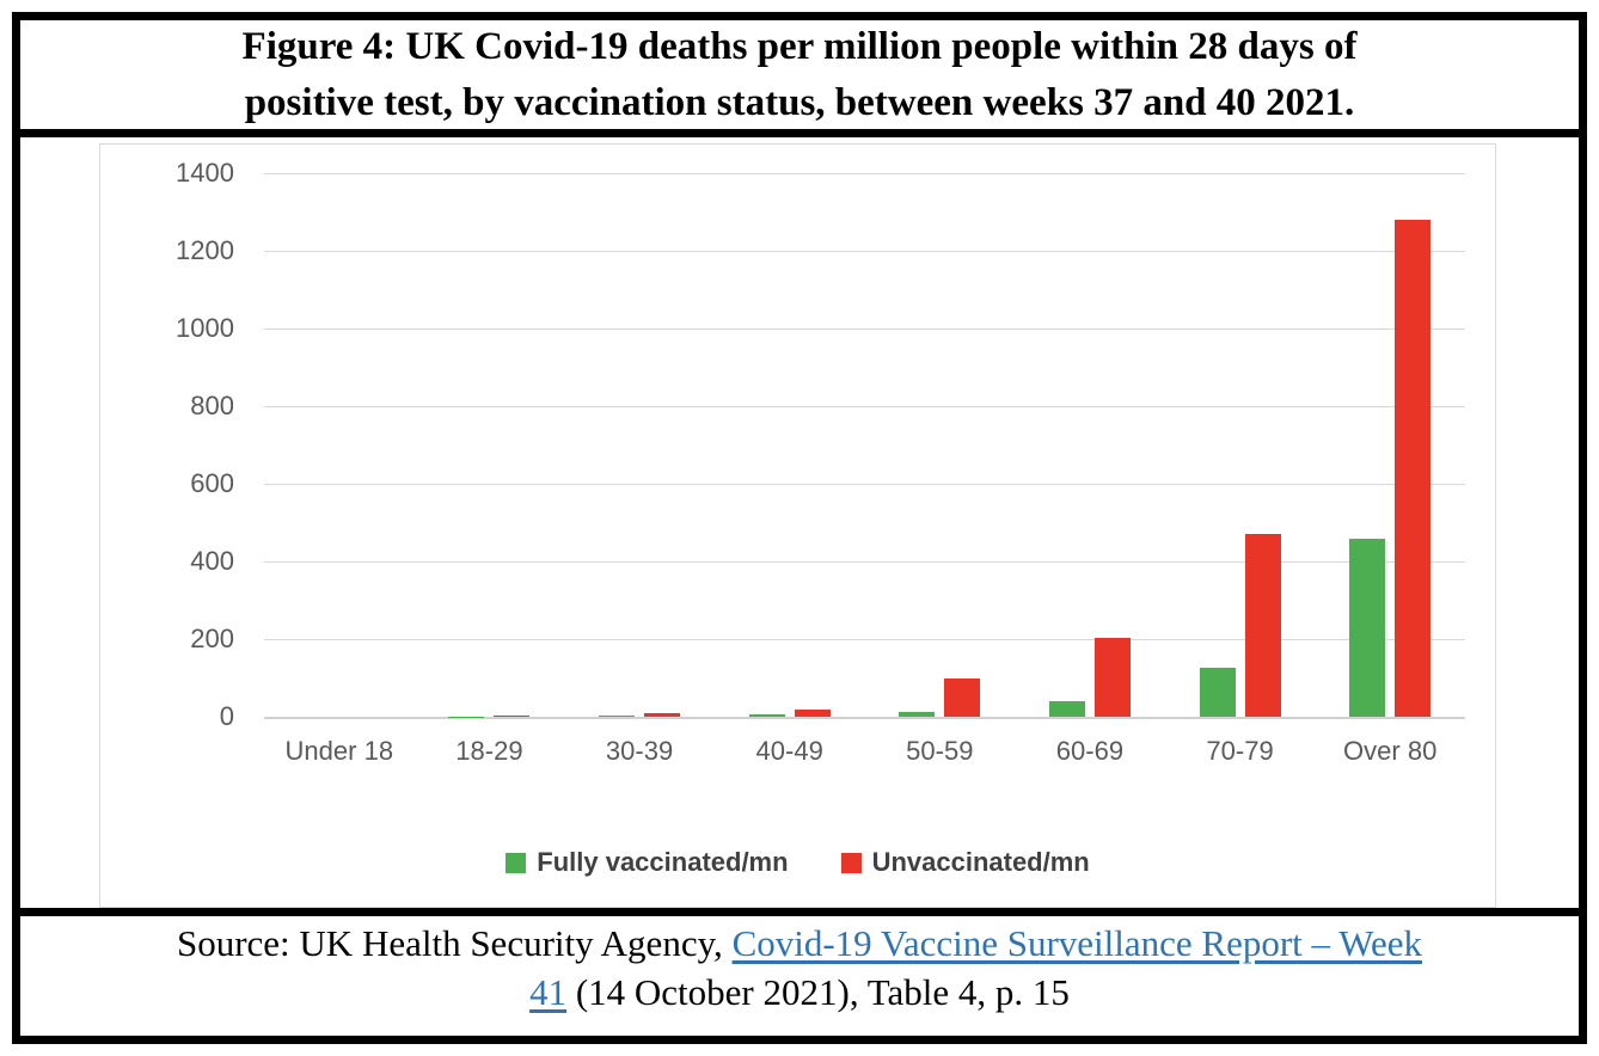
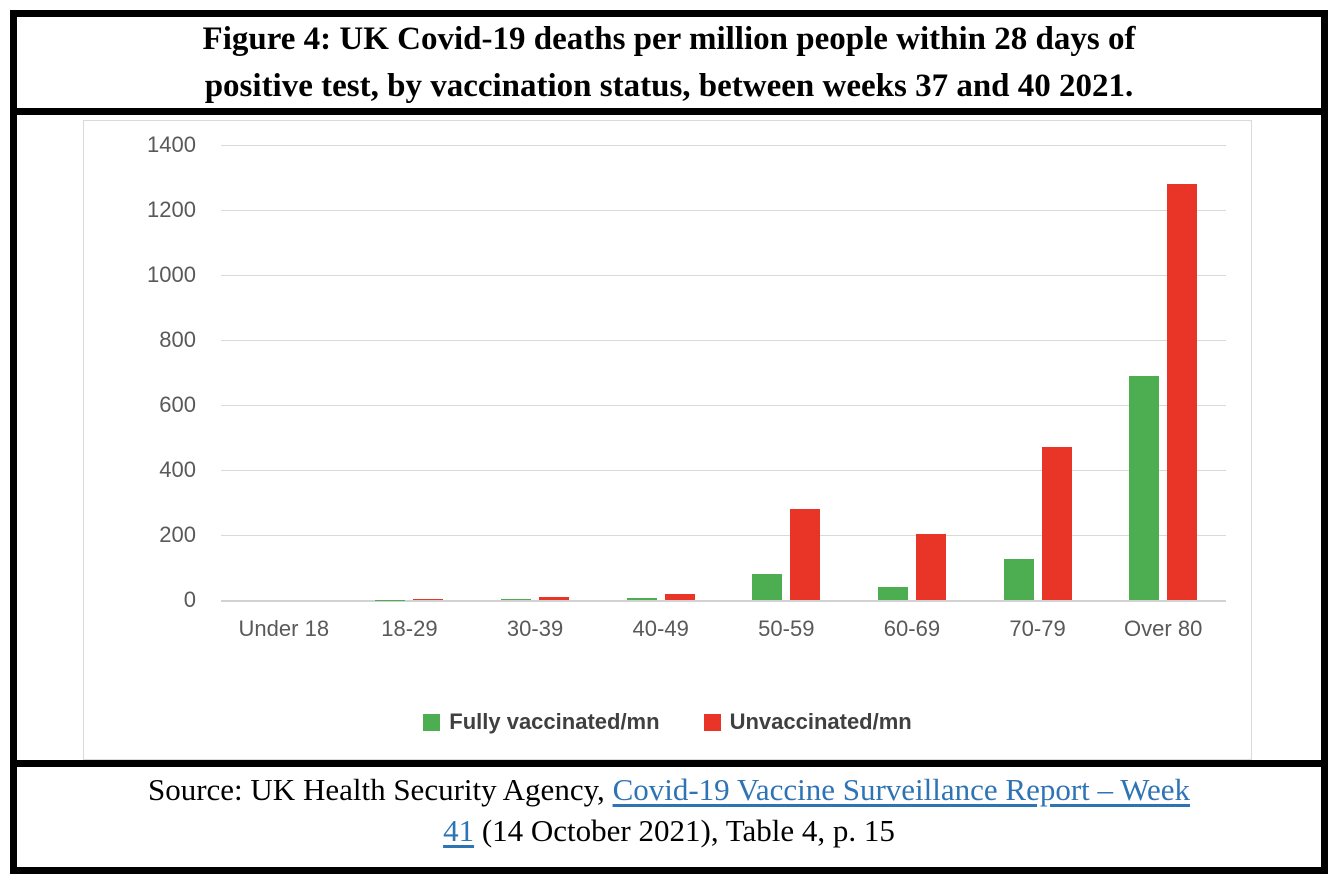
Fully vaccinated/mn/50-59: 10 -> 80
Unvaccinated/mn/50-59: 100 -> 280
Fully vaccinated/mn/Over 80: 460 -> 690
